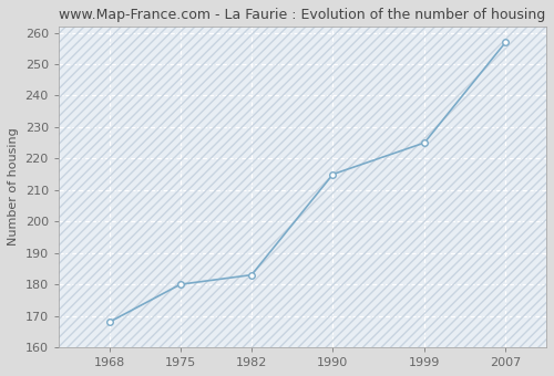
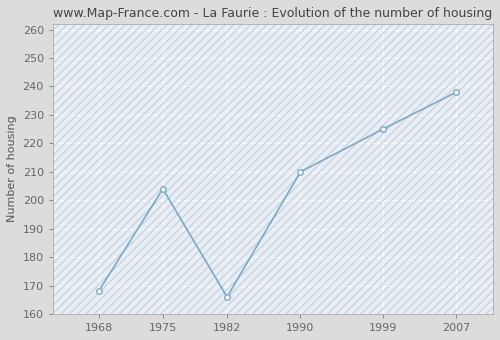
1975: 180 -> 204
1982: 183 -> 166
1990: 215 -> 210
2007: 257 -> 238
